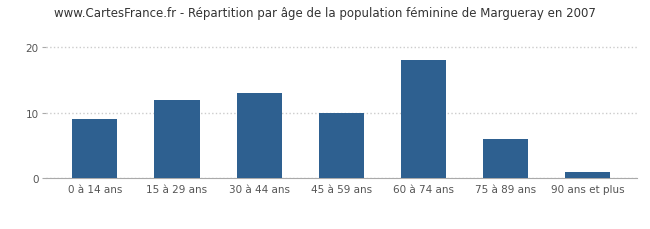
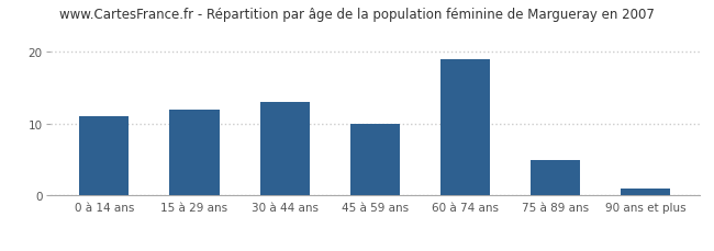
0 à 14 ans: 9 -> 11
60 à 74 ans: 18 -> 19
75 à 89 ans: 6 -> 5
